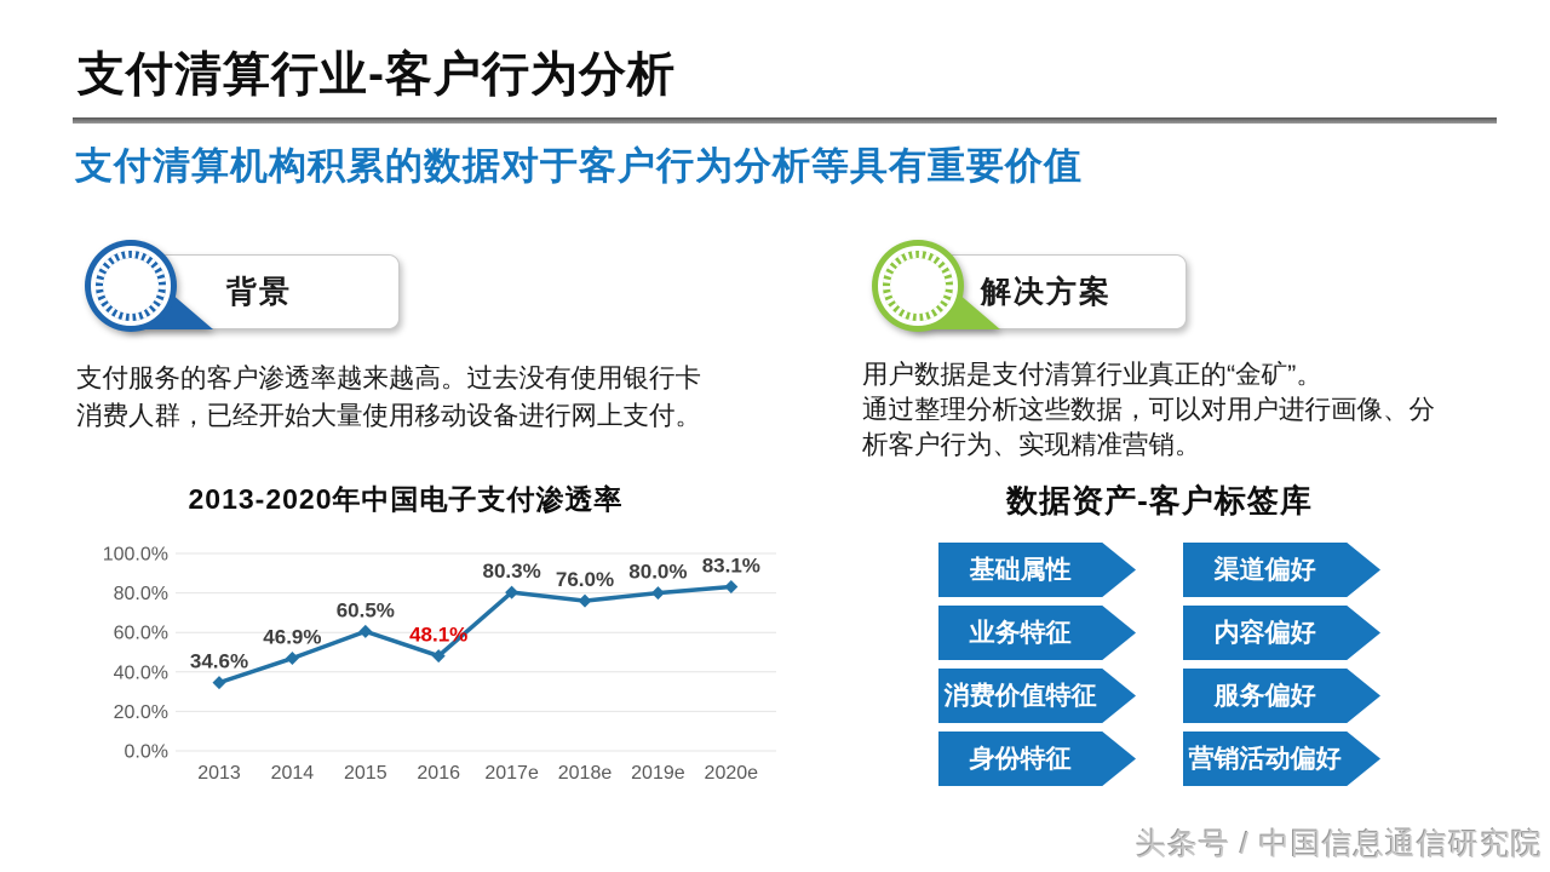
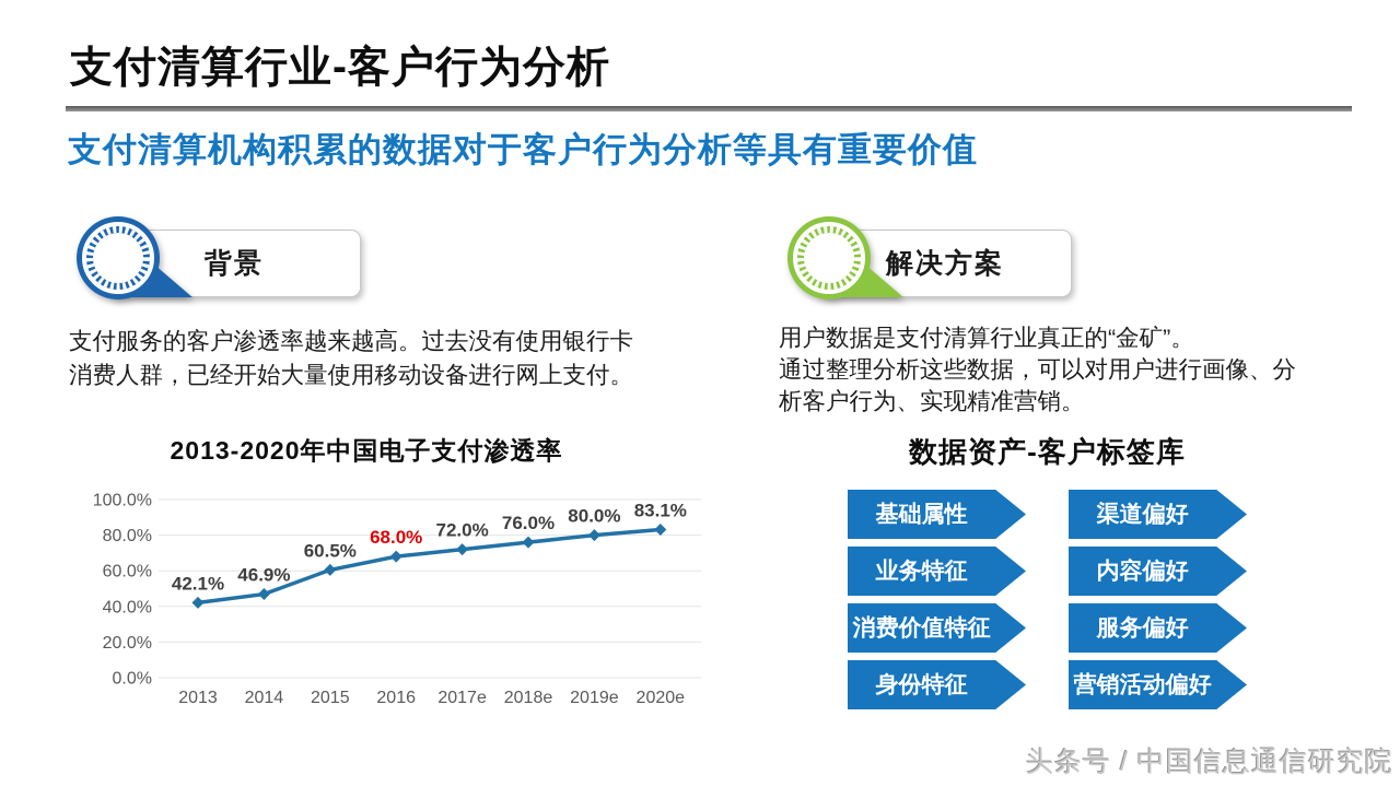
2013: 34.6% -> 42.1%
2016: 48.1% -> 68.0%
2017e: 80.3% -> 72.0%
